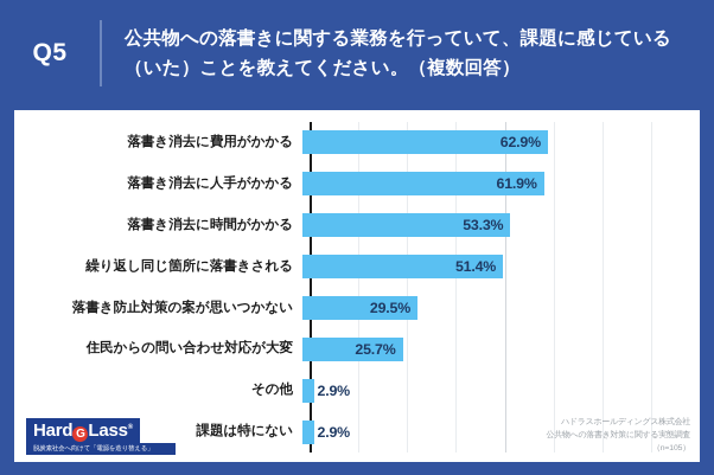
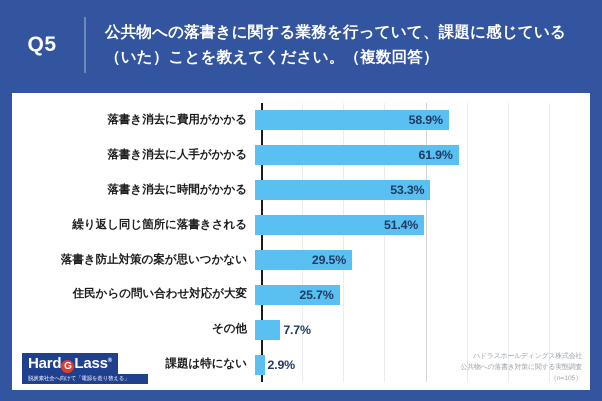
落書き消去に費用がかかる: 62.9% -> 58.9%
その他: 2.9% -> 7.7%
